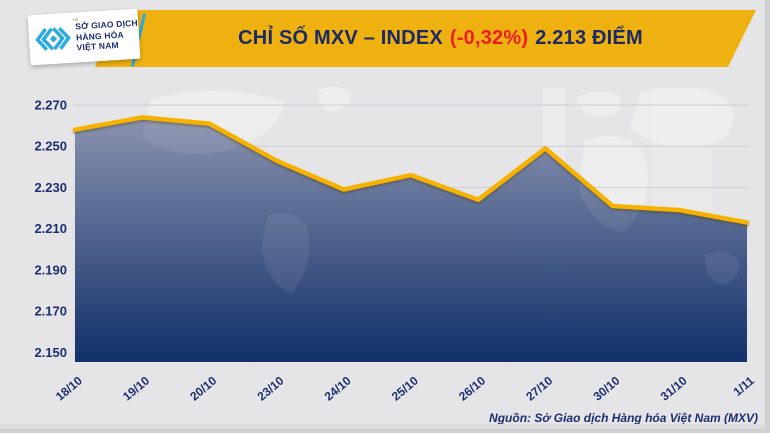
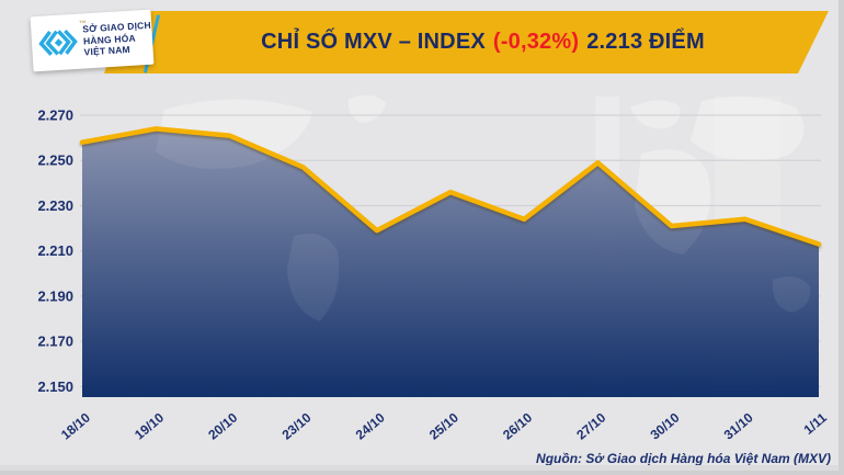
23/10: 2243 -> 2247
24/10: 2229 -> 2219
31/10: 2219 -> 2224
